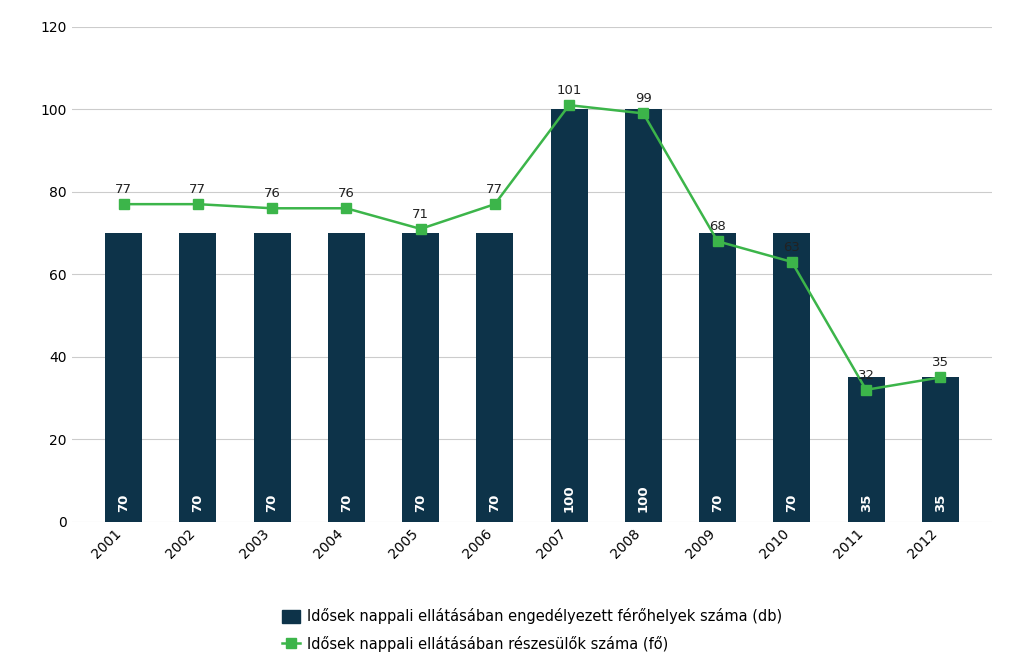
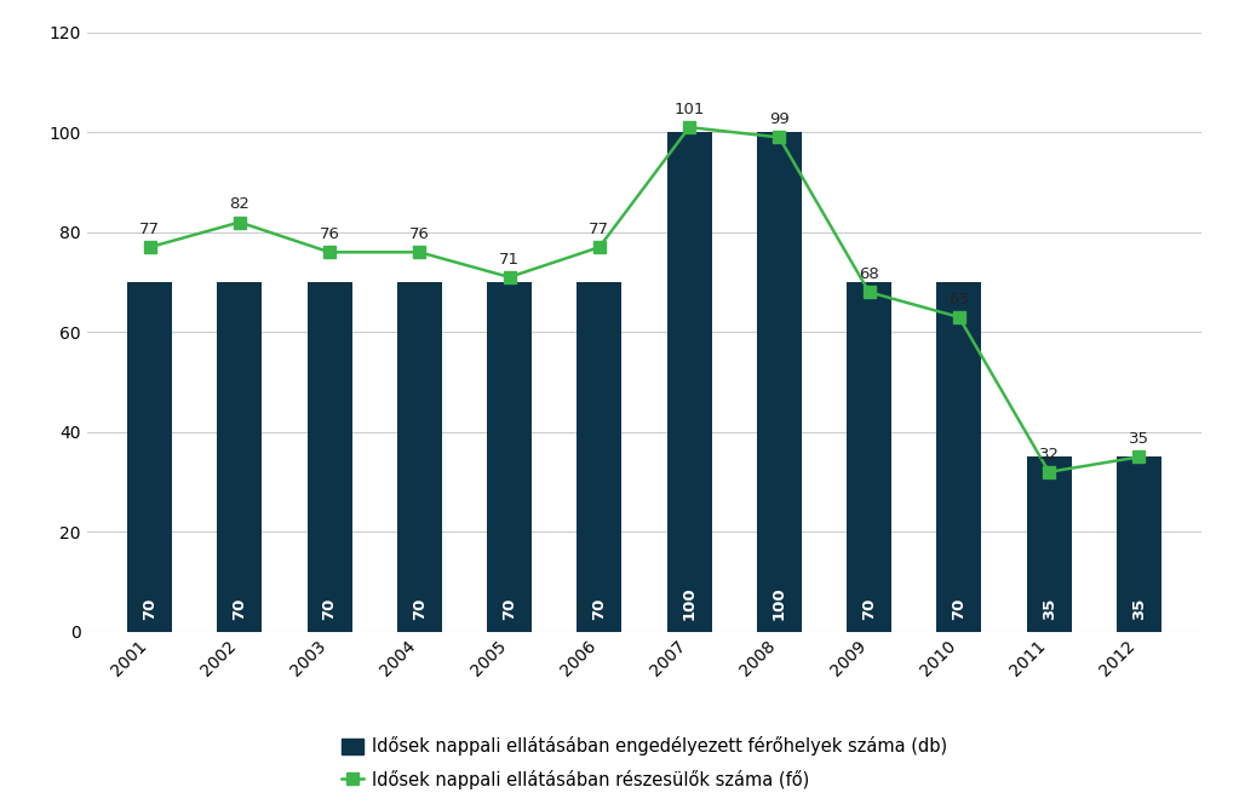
Idősek nappali ellátásában részesülők száma (fő)/2002: 77 -> 82
